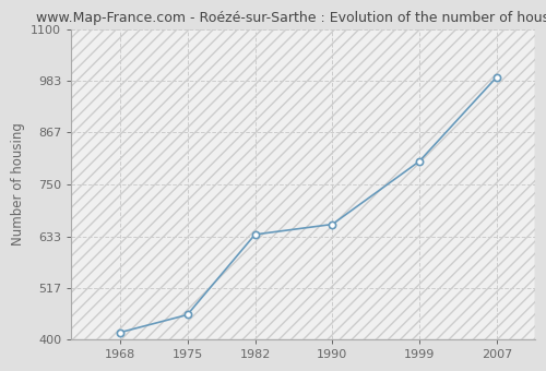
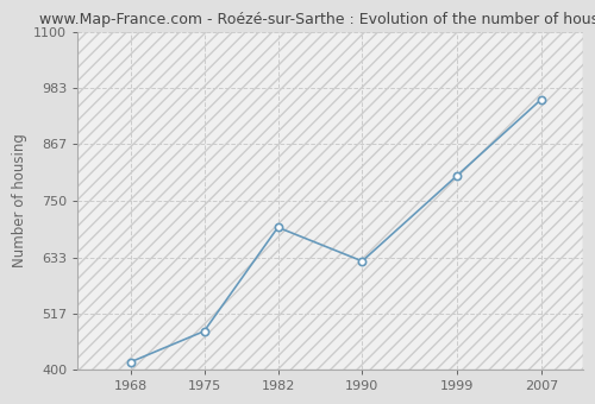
1975: 456 -> 480
1982: 637 -> 695
1990: 660 -> 625
2007: 992 -> 960
